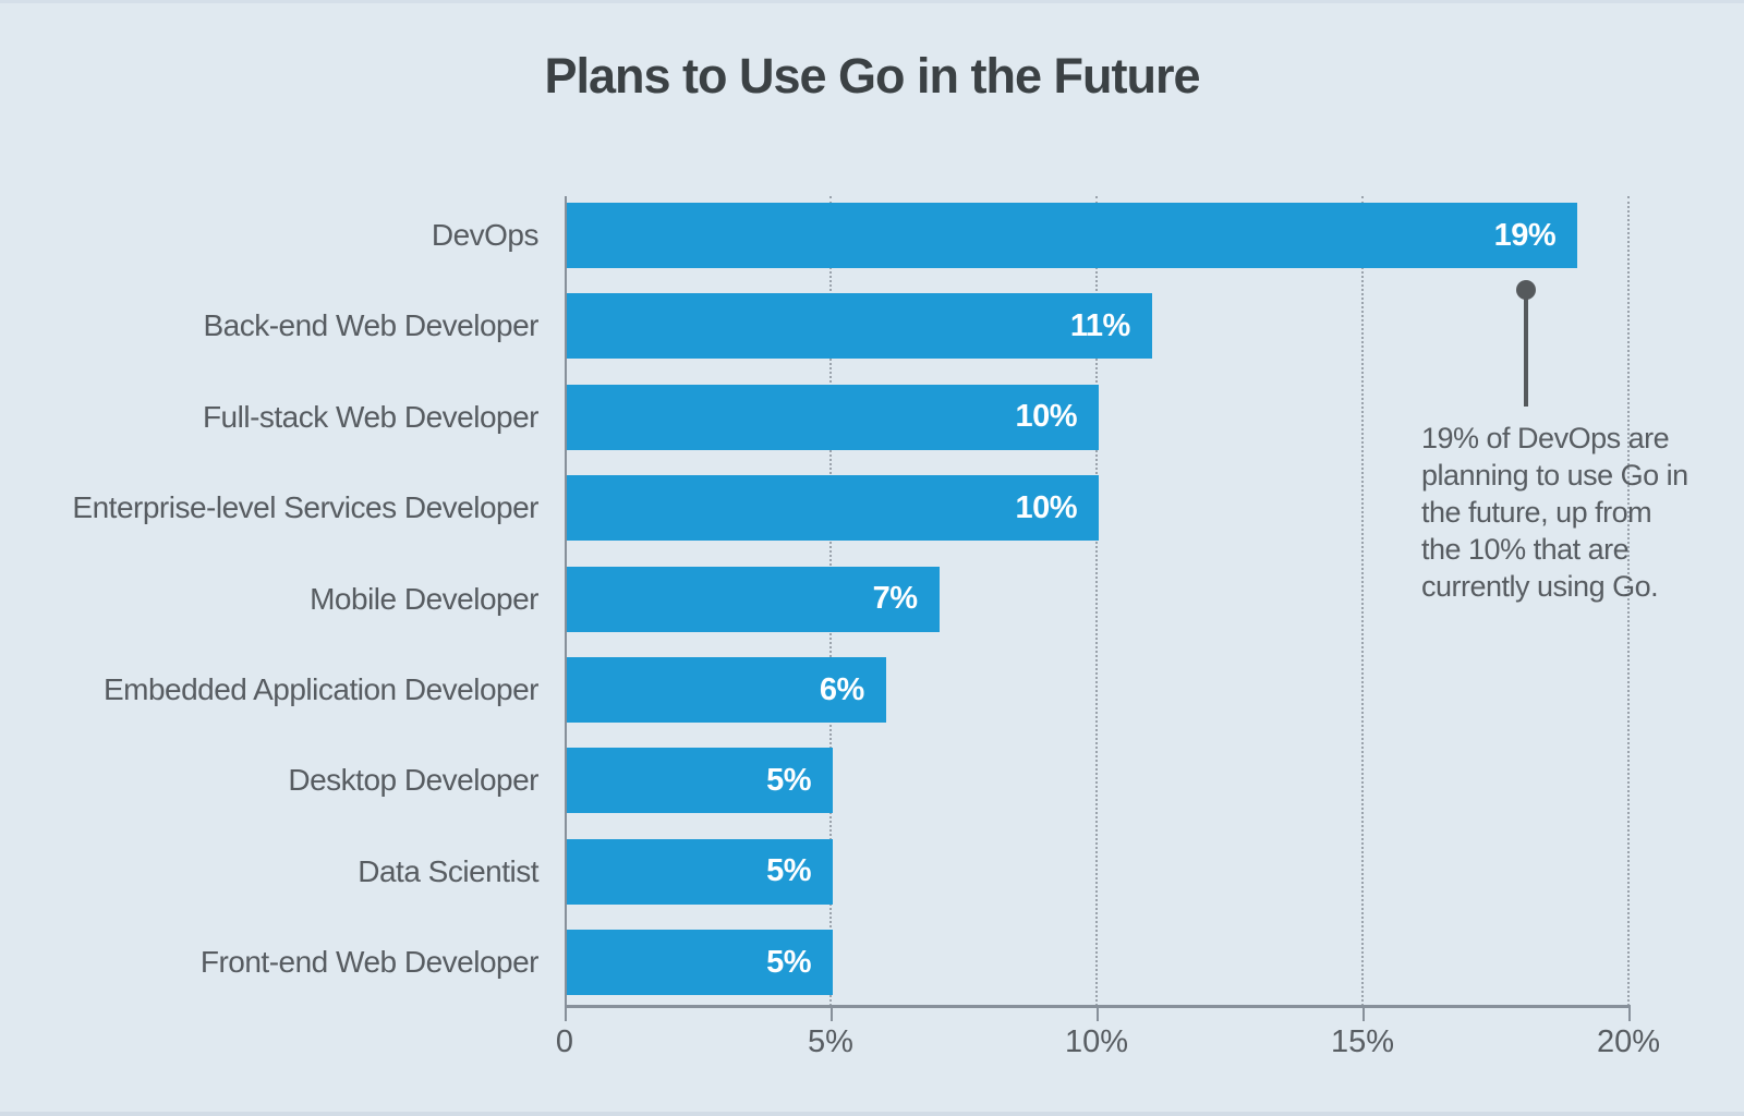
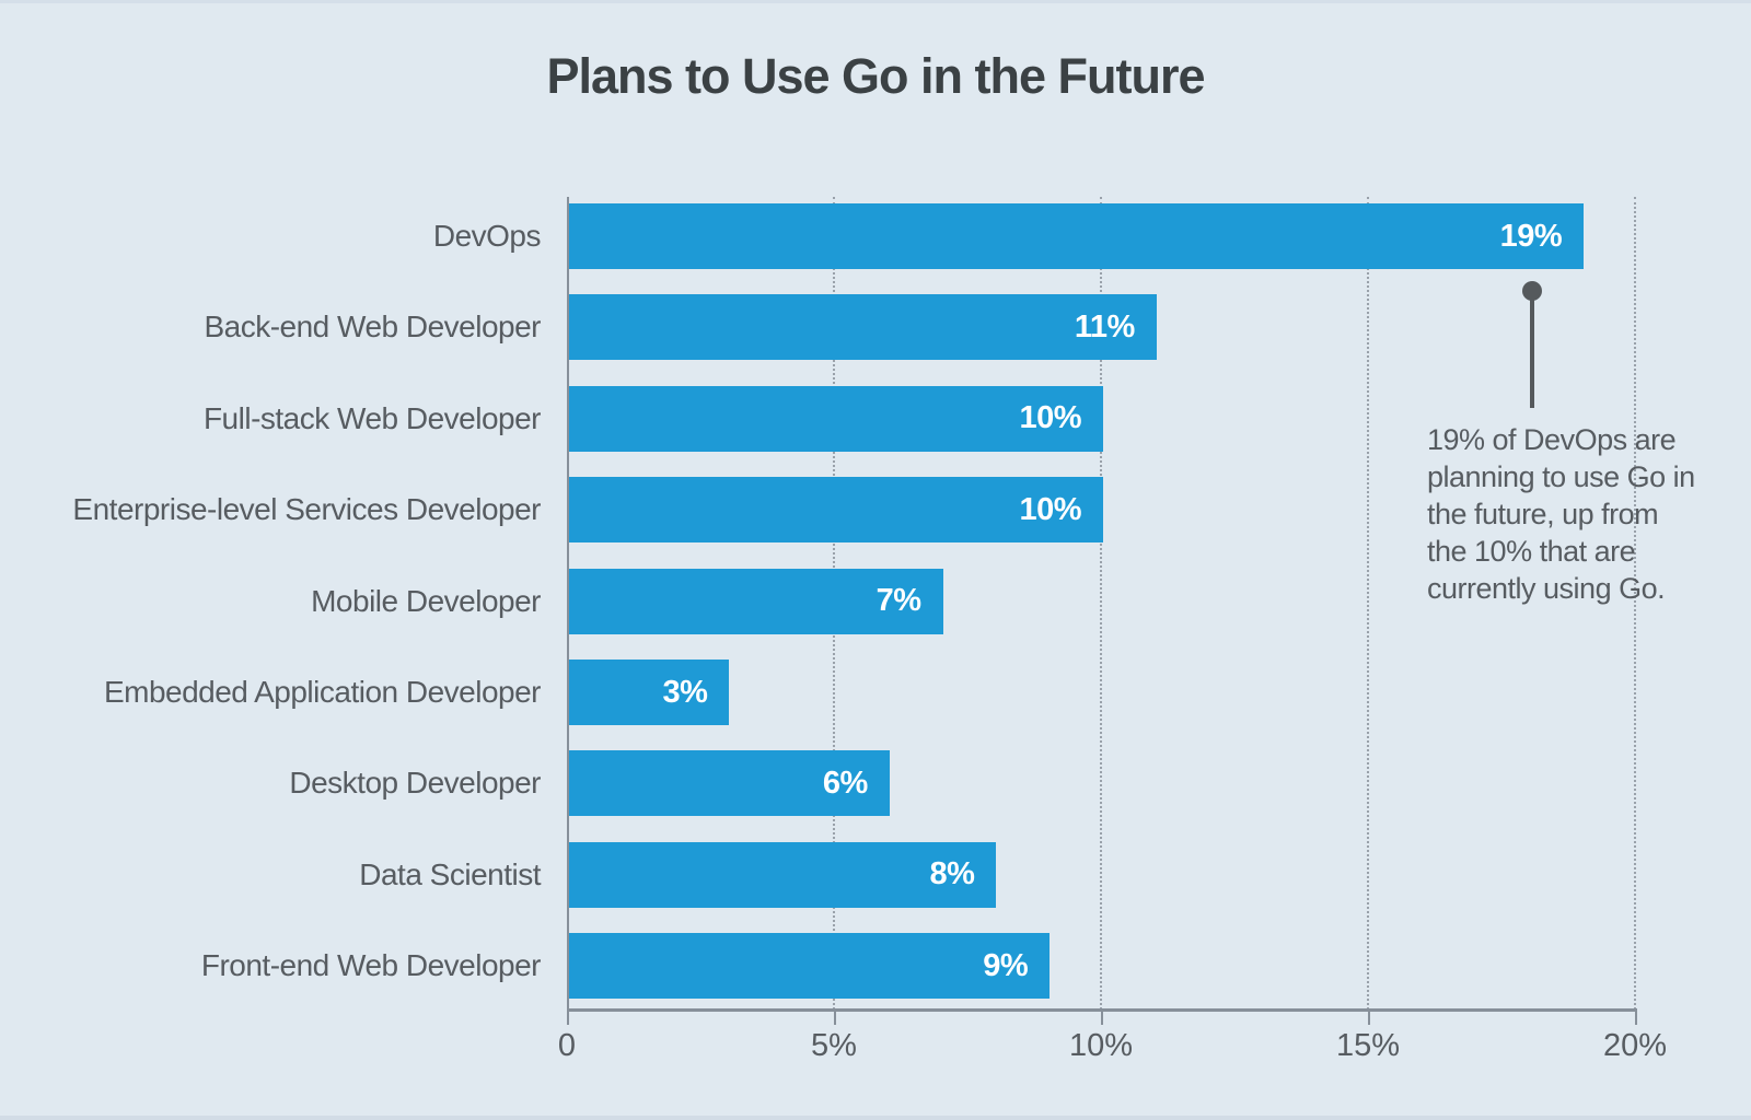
Embedded Application Developer: 6% -> 3%
Desktop Developer: 5% -> 6%
Data Scientist: 5% -> 8%
Front-end Web Developer: 5% -> 9%
